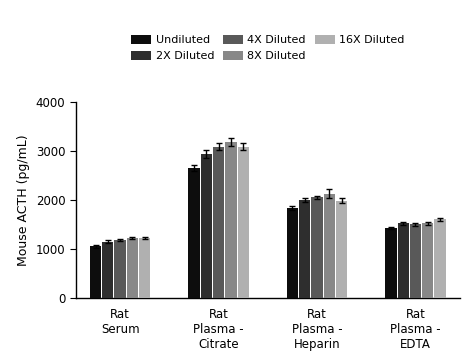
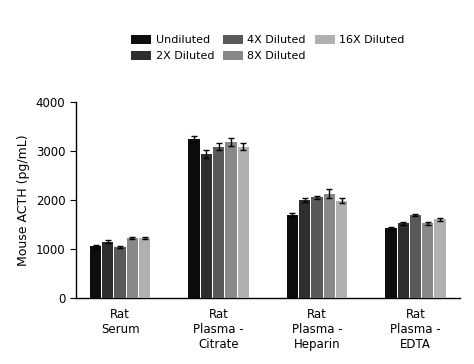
4X Diluted/Rat Serum: 1200 -> 1050
Undiluted/Rat Plasma - Citrate: 2660 -> 3250
Undiluted/Rat Plasma - Heparin: 1840 -> 1700
4X Diluted/Rat Plasma - EDTA: 1510 -> 1700
